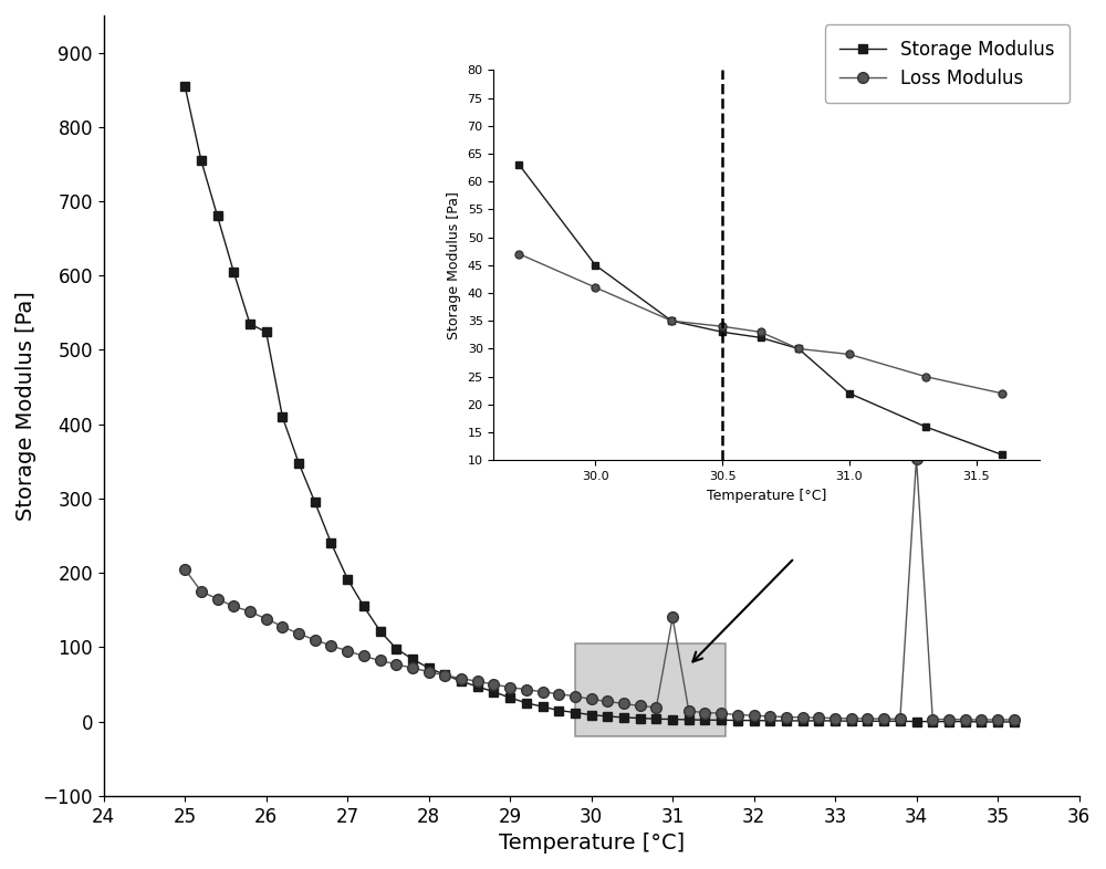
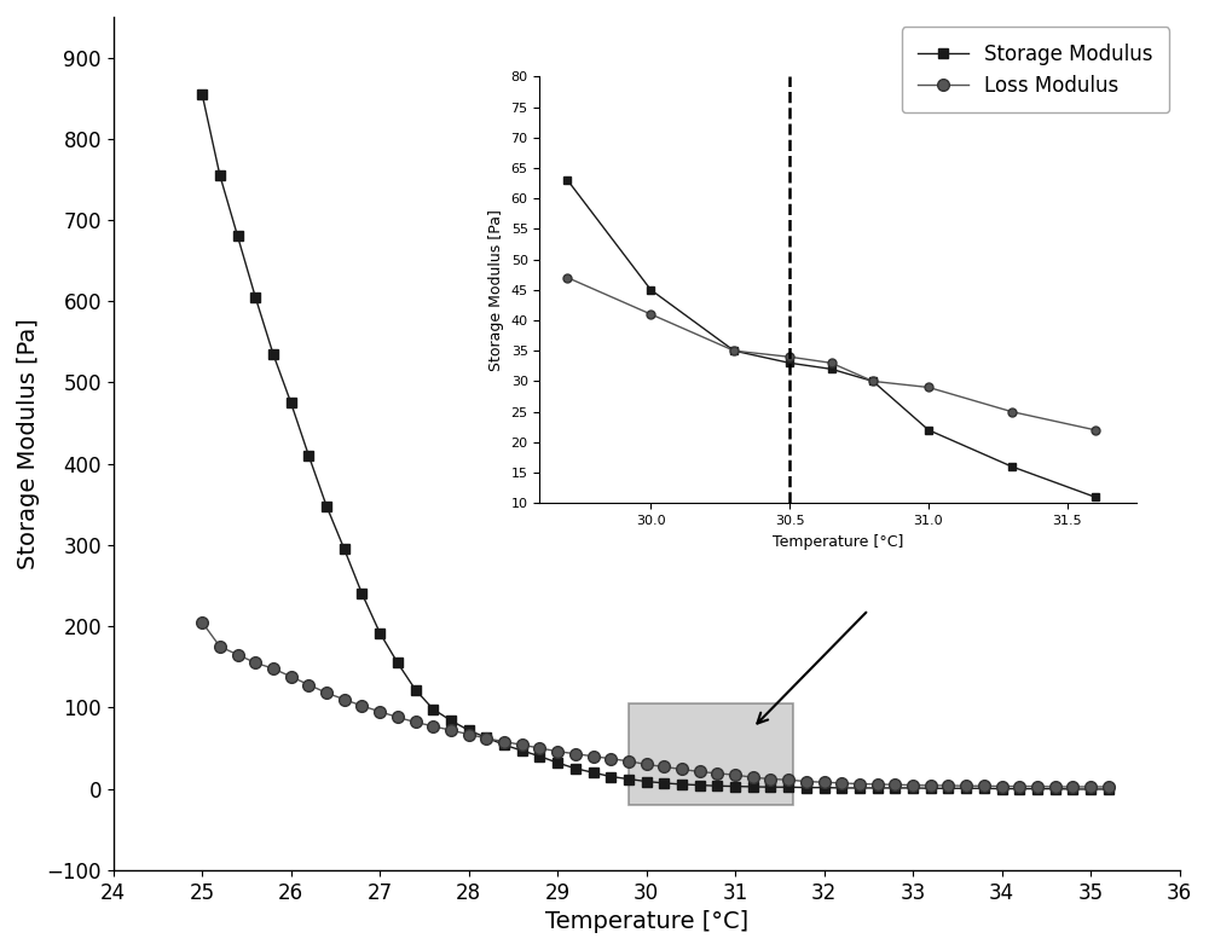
Storage Modulus/26: 524 -> 475
Loss Modulus/31: 140 -> 17
Loss Modulus/34: 354 -> 3
